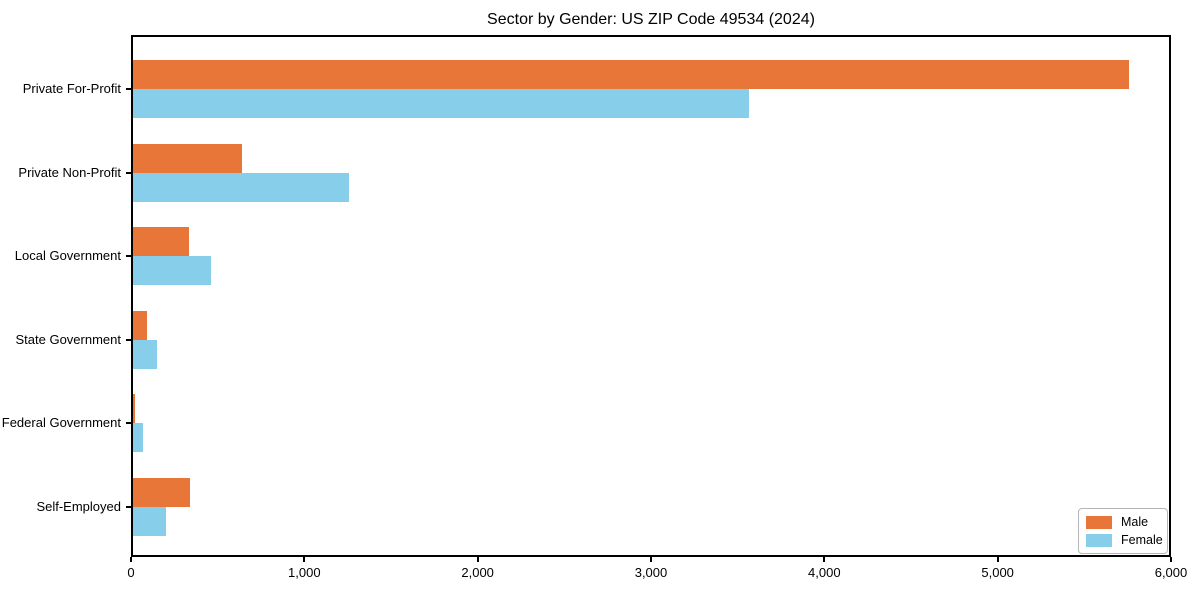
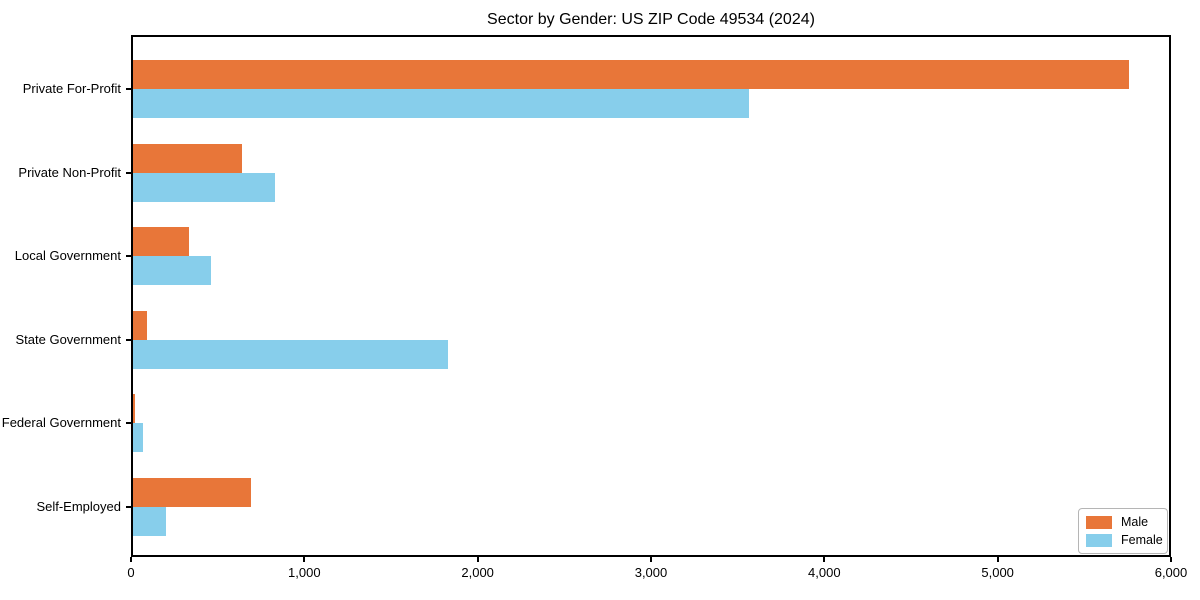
Female/Private Non-Profit: 1260 -> 830
Female/State Government: 150 -> 1830
Male/Self-Employed: 340 -> 690
